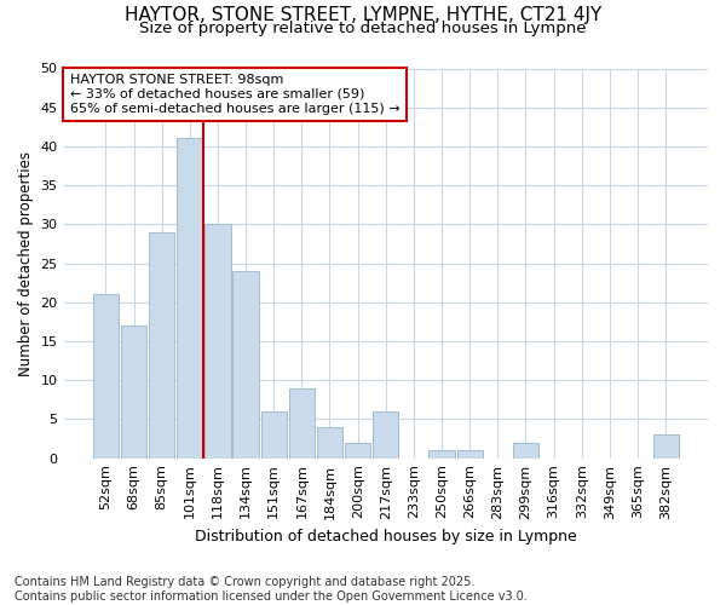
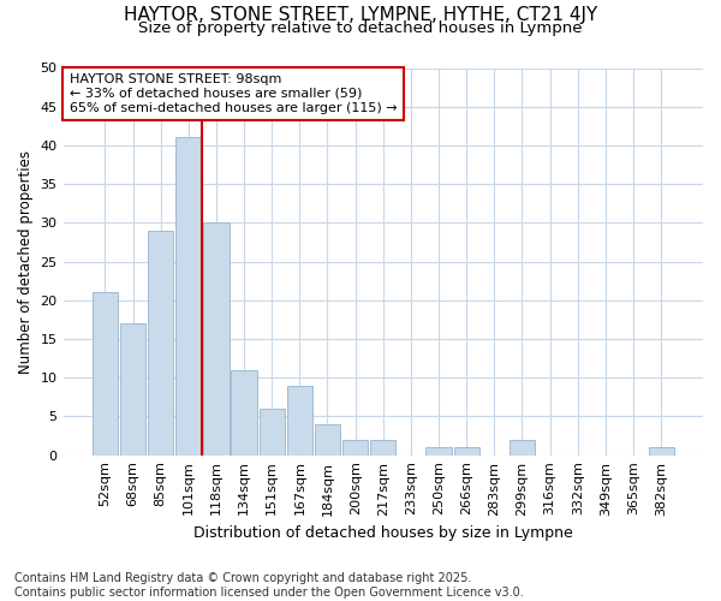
134sqm: 24 -> 11
217sqm: 6 -> 2
382sqm: 3 -> 1
